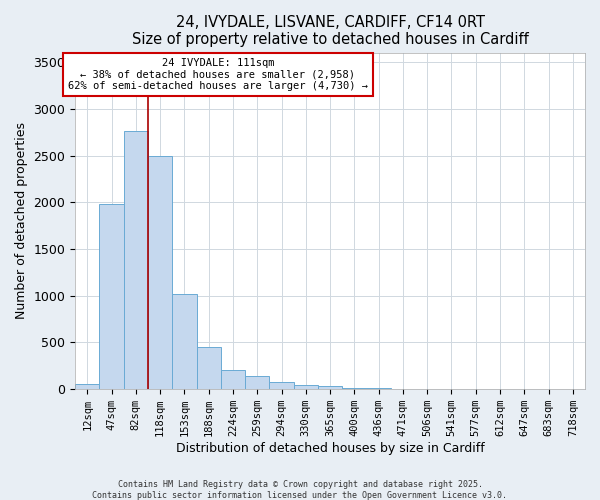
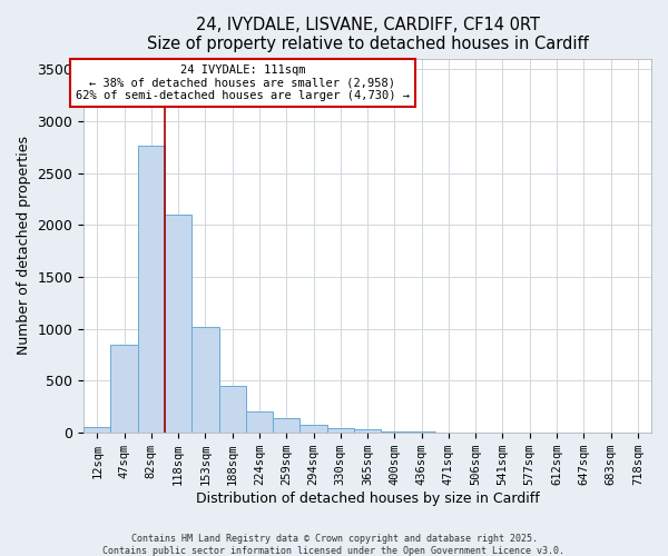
47sqm: 1980 -> 850
118sqm: 2500 -> 2100
